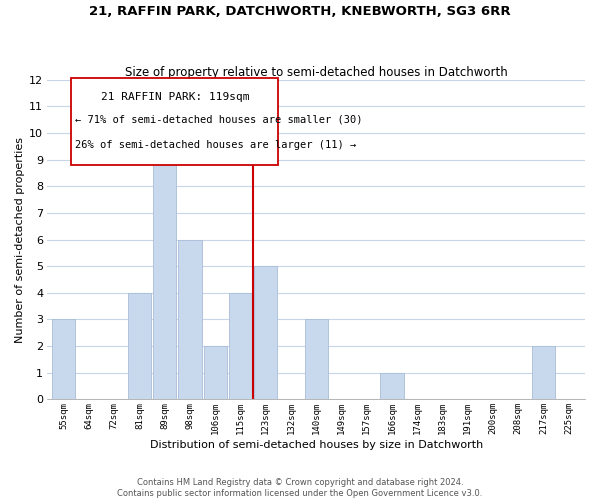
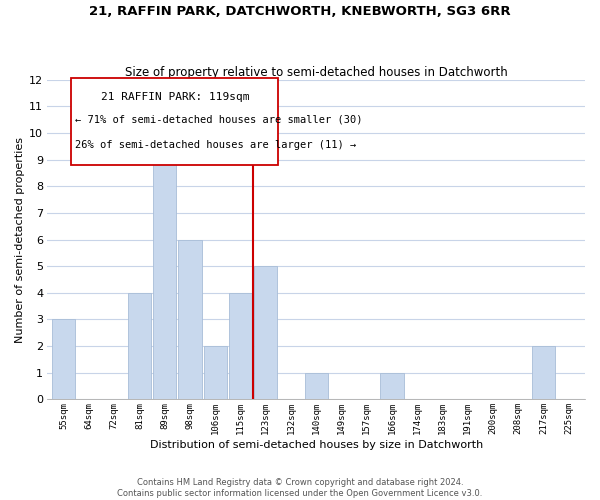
140sqm: 3 -> 1
